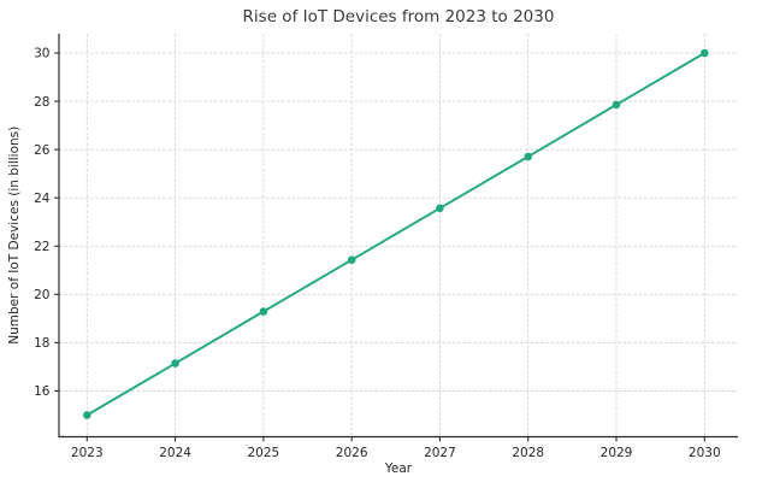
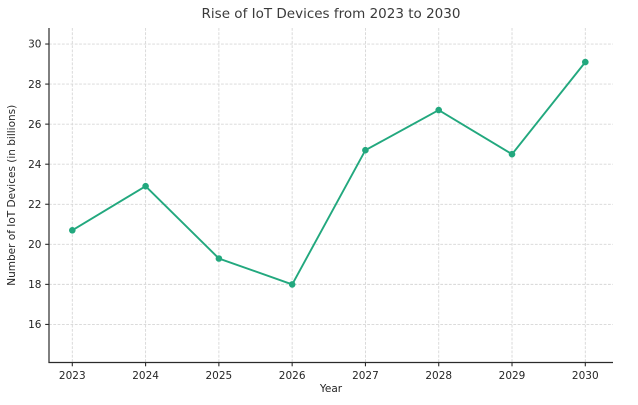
2023: 15.0 -> 20.7
2024: 17.1 -> 22.9
2026: 21.4 -> 18.0
2027: 23.6 -> 24.7
2028: 25.7 -> 26.7
2029: 27.9 -> 24.5
2030: 30.0 -> 29.1
